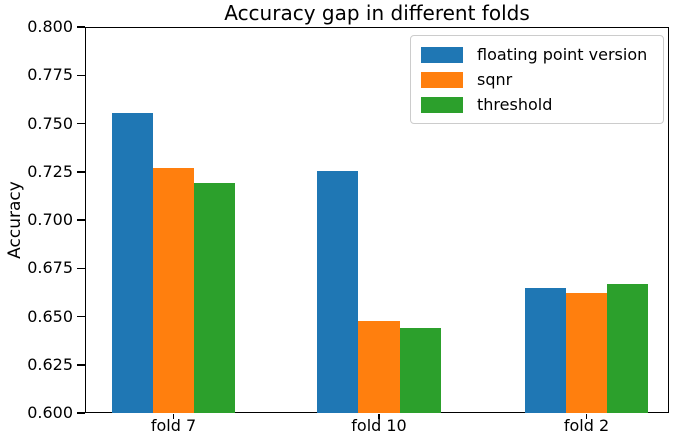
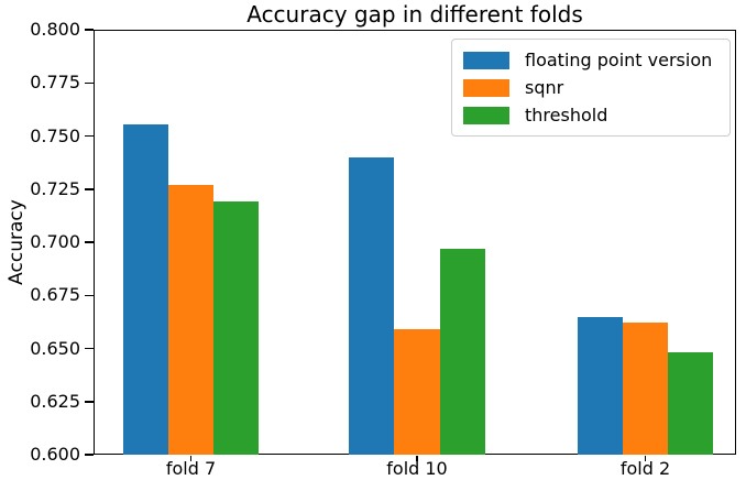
floating point version/fold 10: 0.726 -> 0.740
sqnr/fold 10: 0.647 -> 0.659
threshold/fold 10: 0.644 -> 0.697
threshold/fold 2: 0.667 -> 0.648
